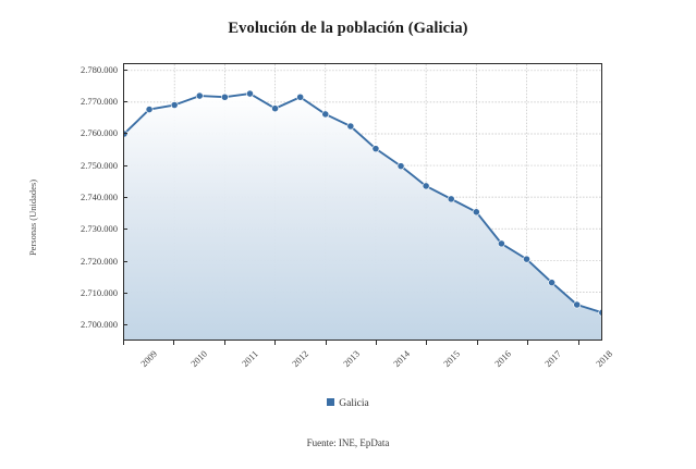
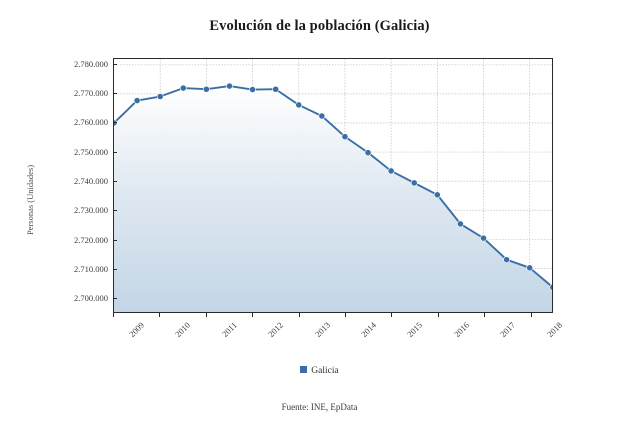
2012: 2768000 -> 2772000
2018: 2706000 -> 2710000
